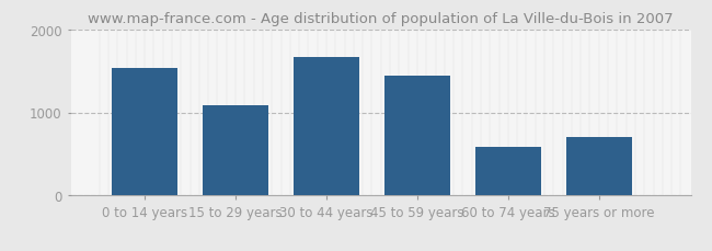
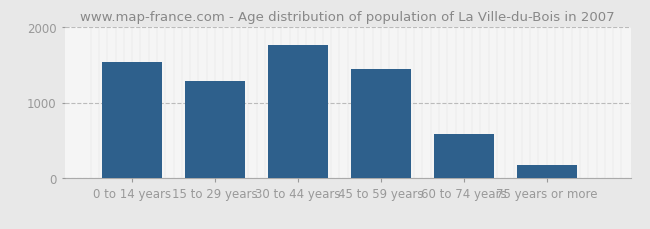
15 to 29 years: 1080 -> 1280
30 to 44 years: 1660 -> 1760
75 years or more: 700 -> 170
